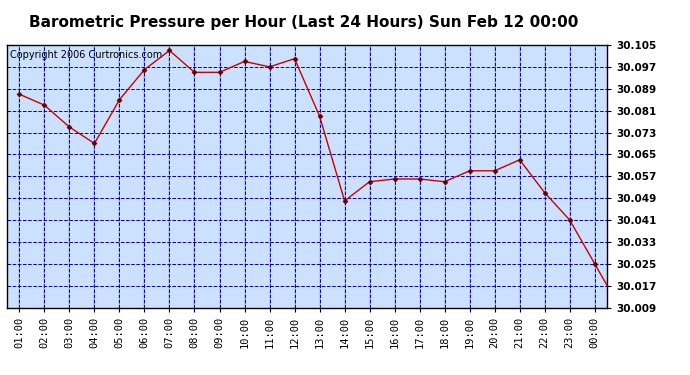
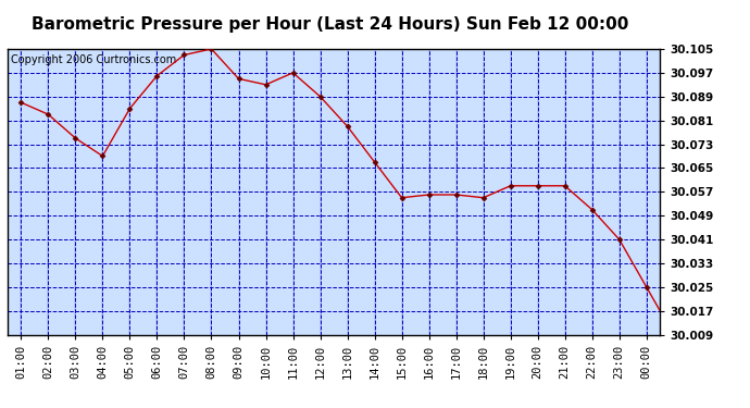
08:00: 30.095 -> 30.105
10:00: 30.099 -> 30.093
12:00: 30.100 -> 30.089
14:00: 30.048 -> 30.067
21:00: 30.063 -> 30.059
